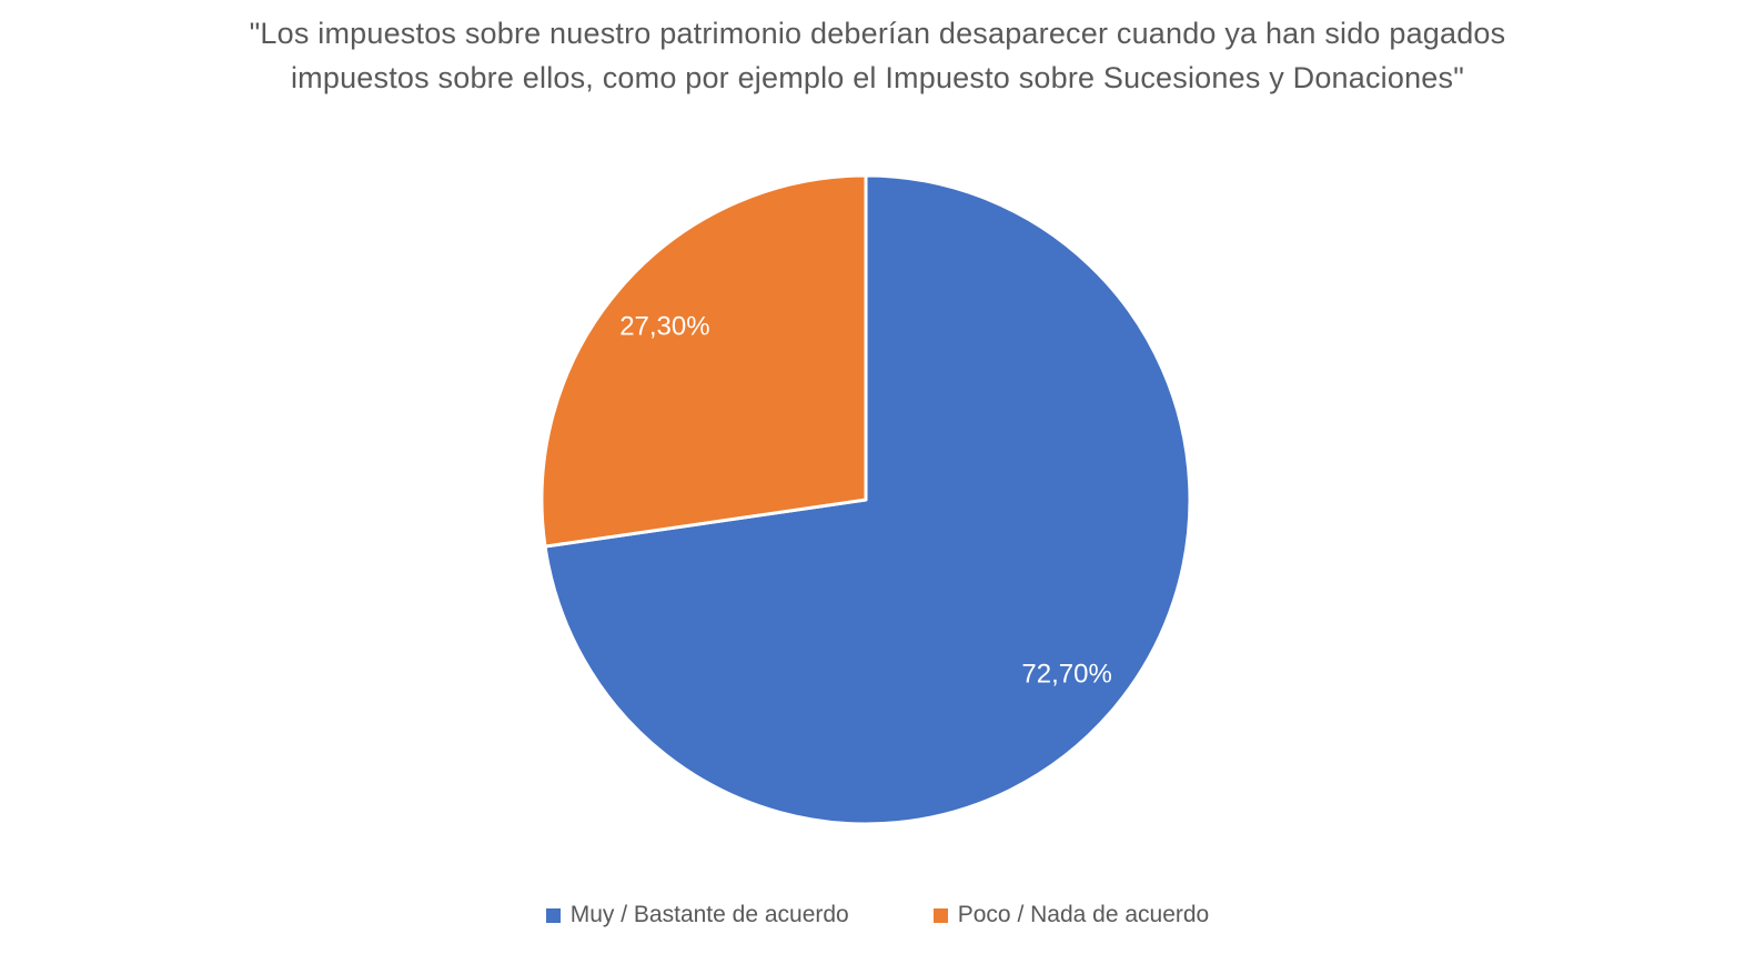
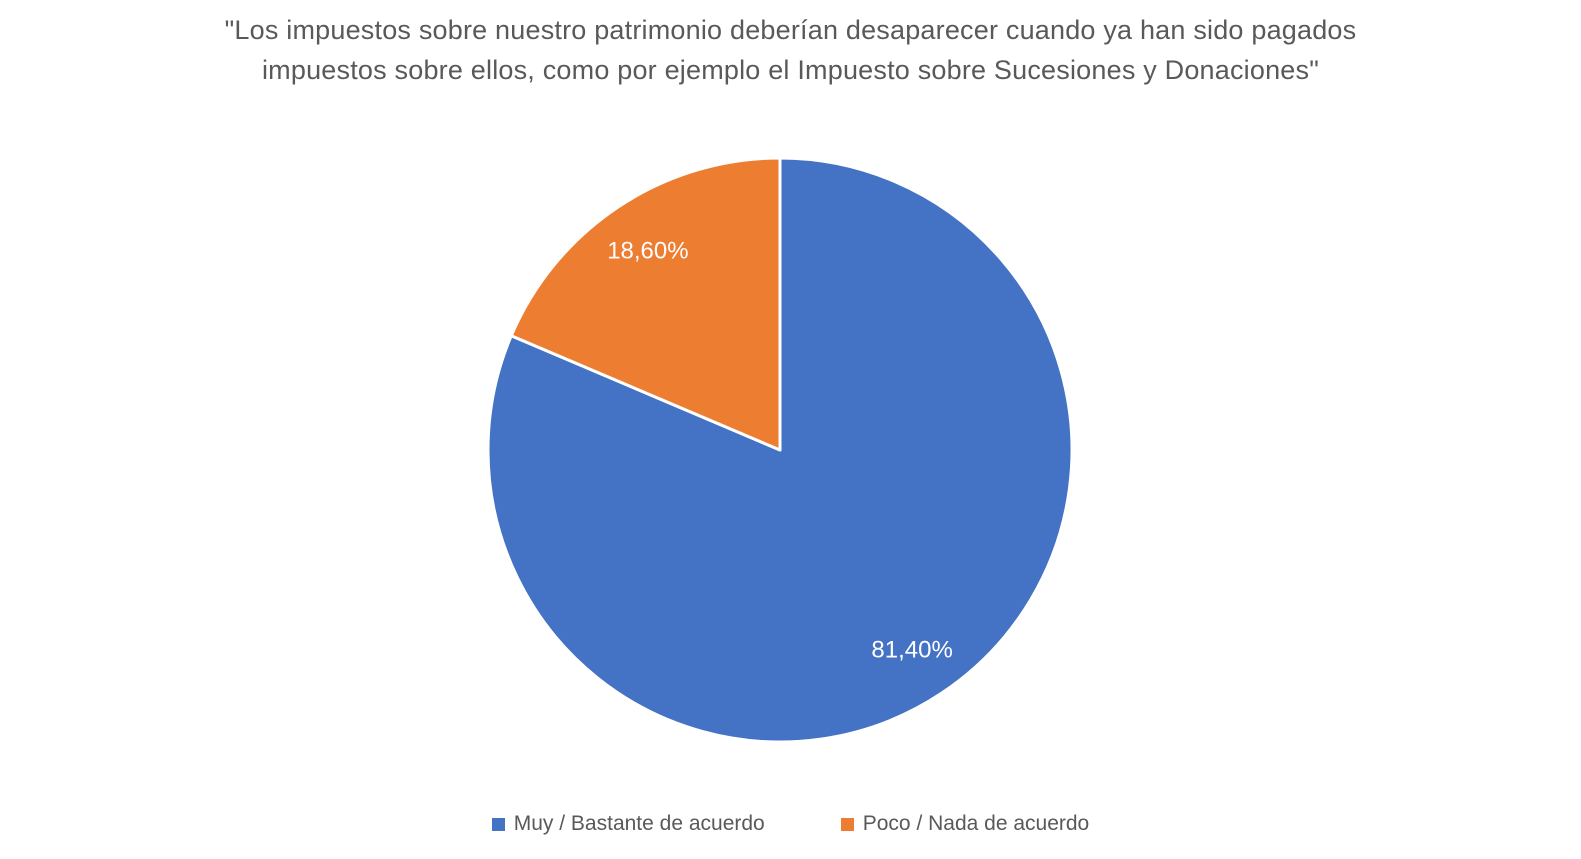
Muy / Bastante de acuerdo: 72,70% -> 81,40%
Poco / Nada de acuerdo: 27,30% -> 18,60%
